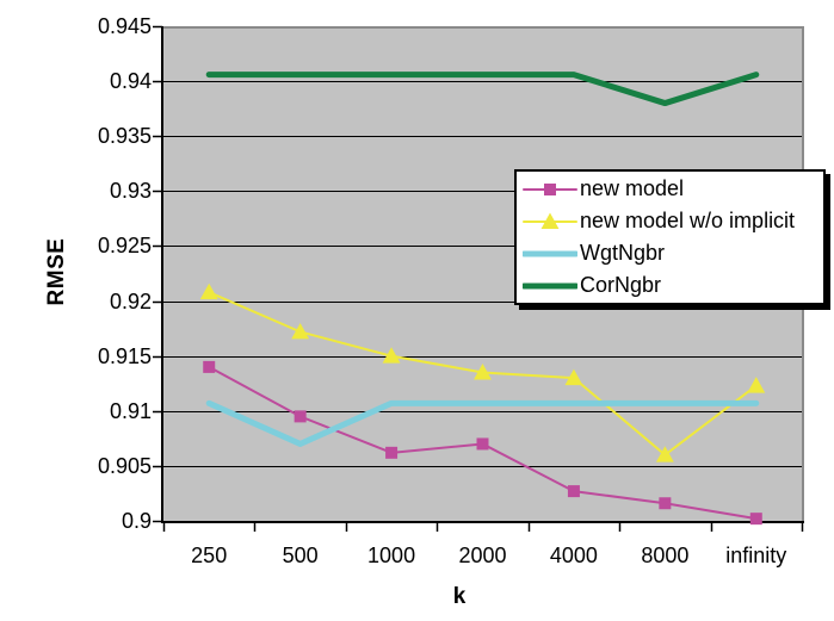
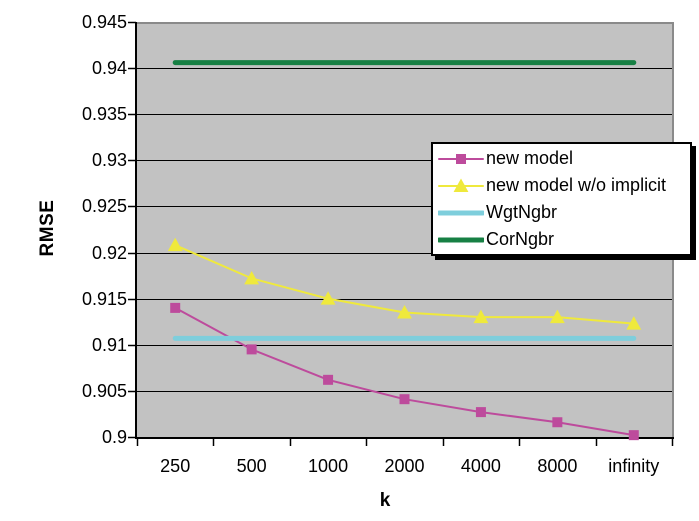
WgtNgbr/500: 0.907 -> 0.911
new model/2000: 0.907 -> 0.904
new model w/o implicit/8000: 0.906 -> 0.913
CorNgbr/8000: 0.938 -> 0.941
